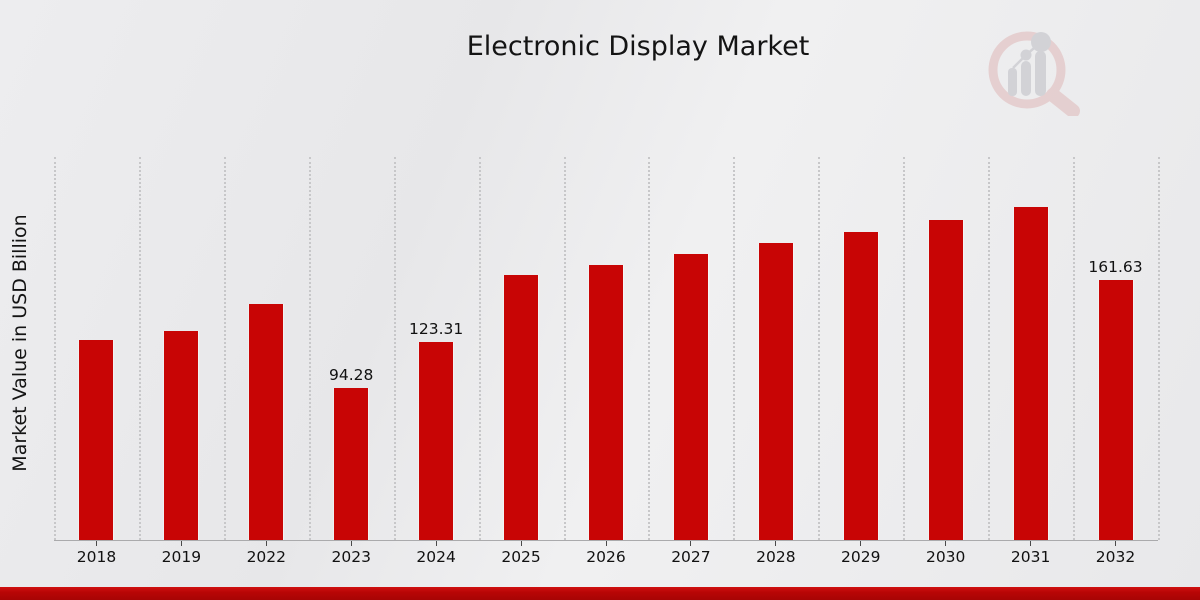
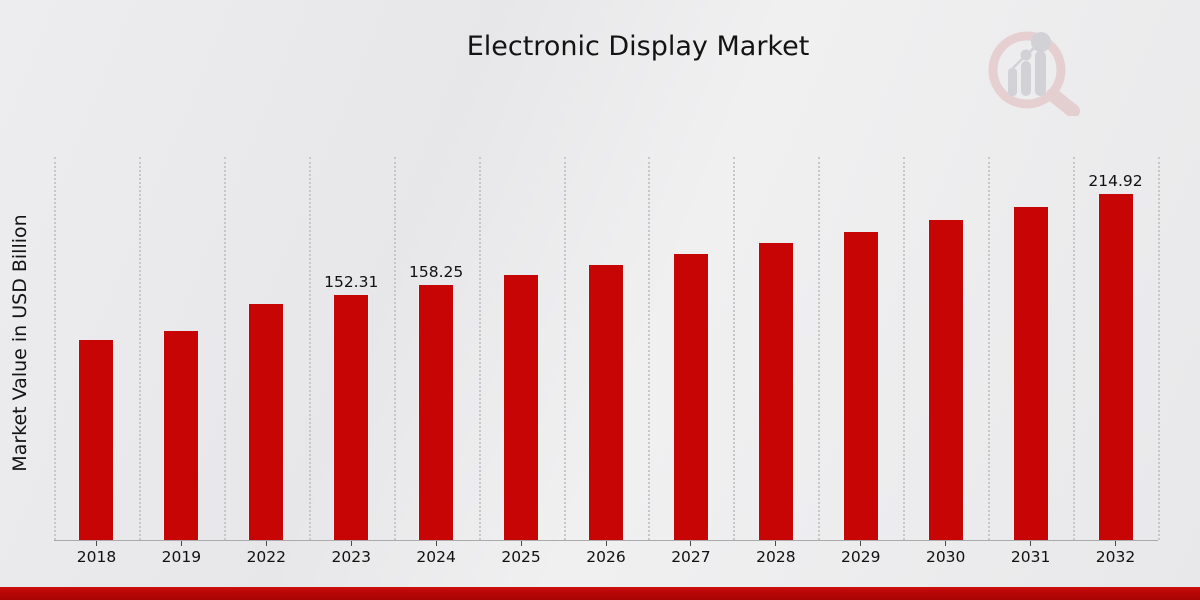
2023: 94.28 -> 152.31
2024: 123.31 -> 158.25
2032: 161.63 -> 214.92
